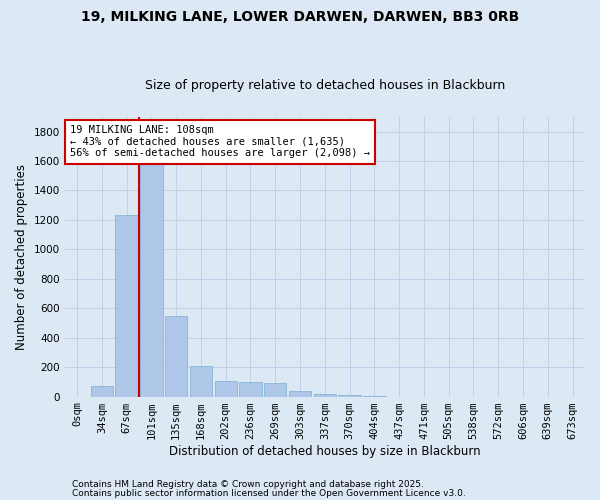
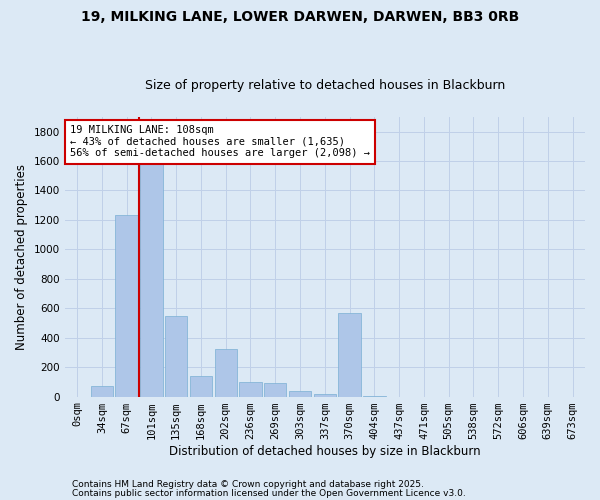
168sqm: 210 -> 140
202sqm: 100 -> 320
370sqm: 10 -> 570
